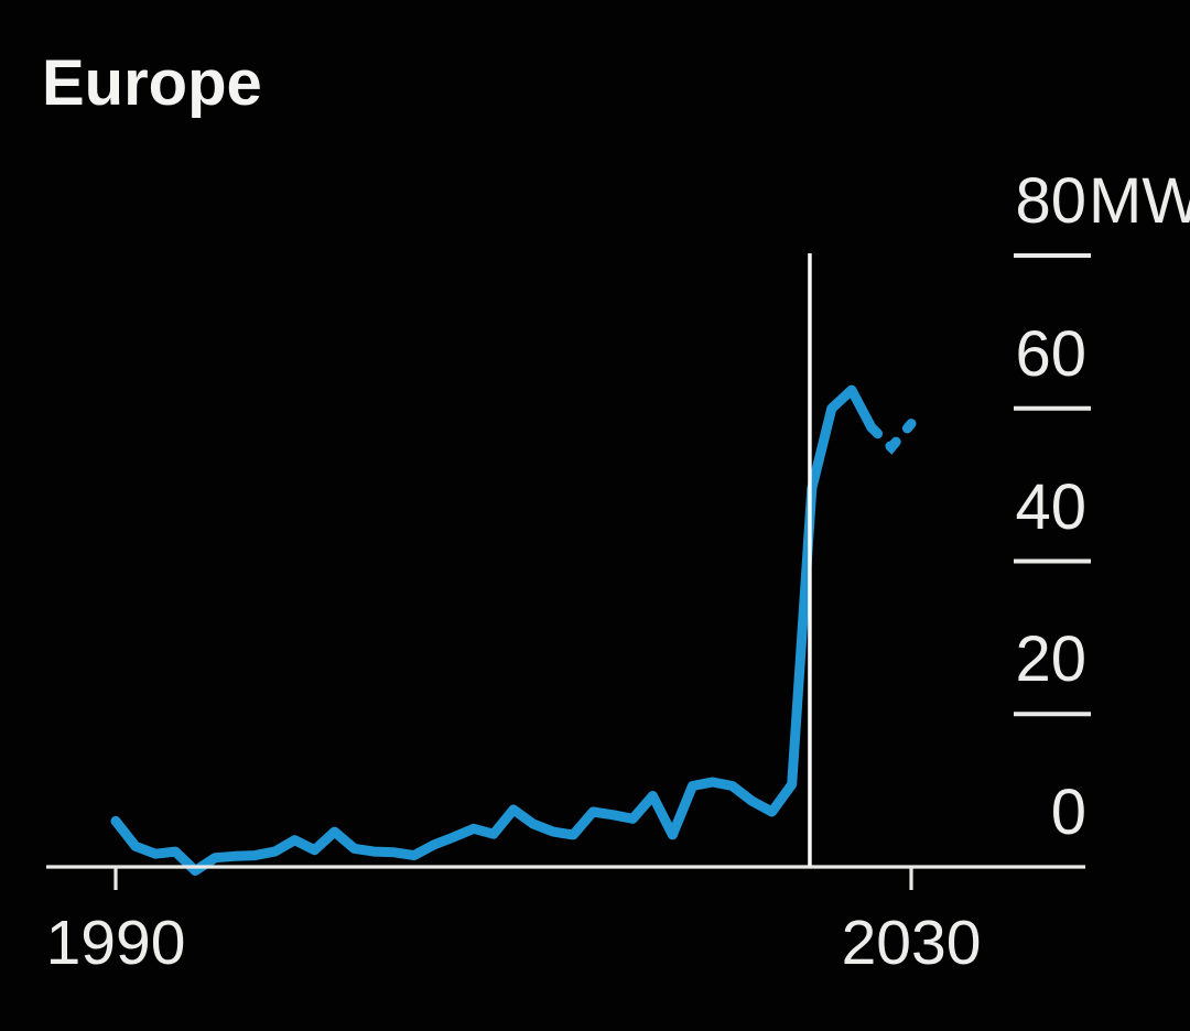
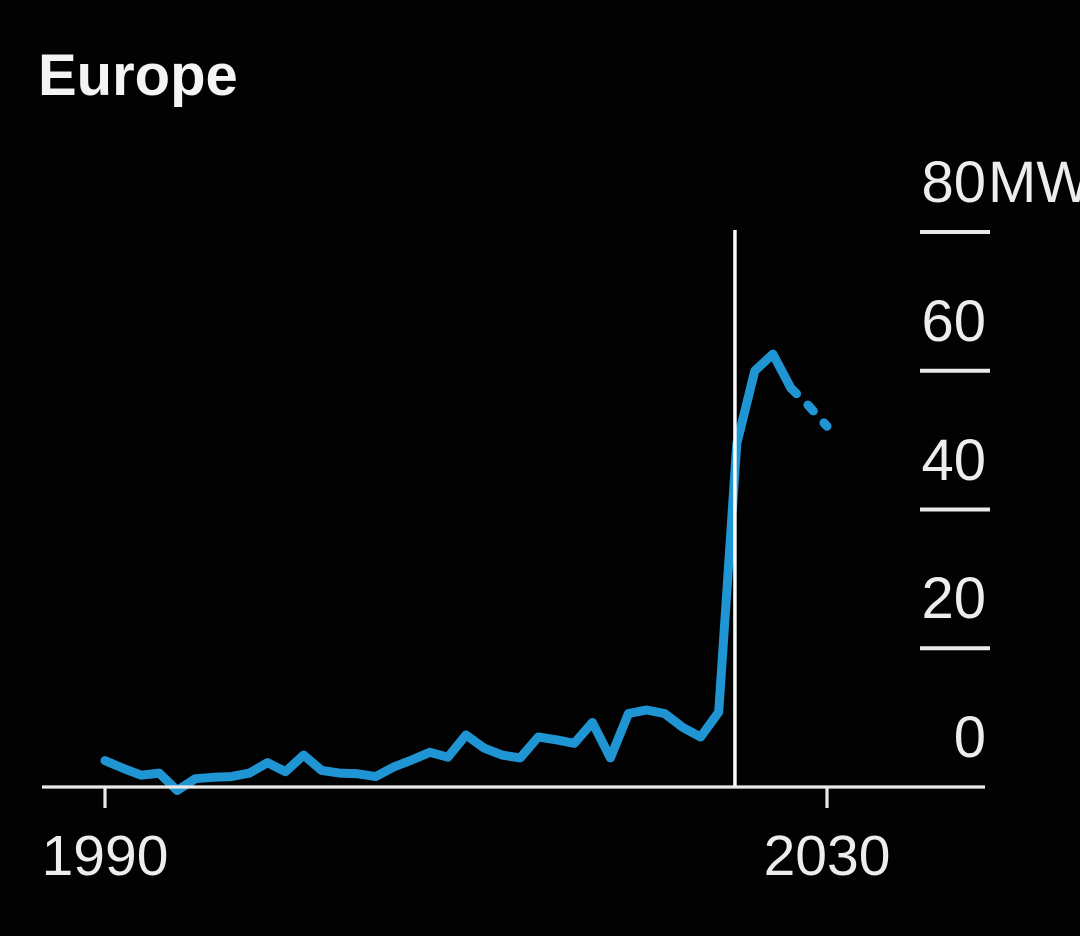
1990: 6 -> 4
2030: 58 -> 52
